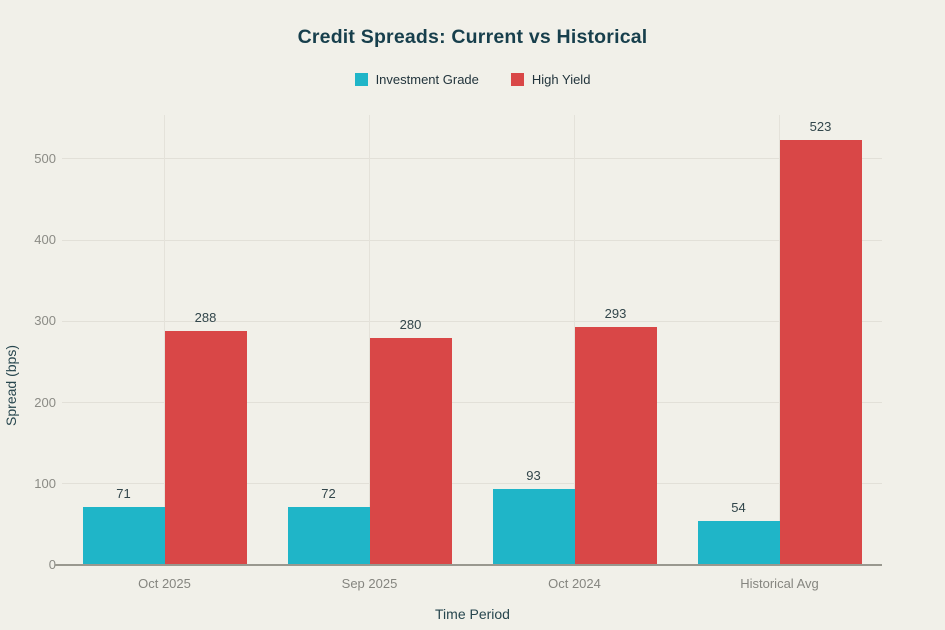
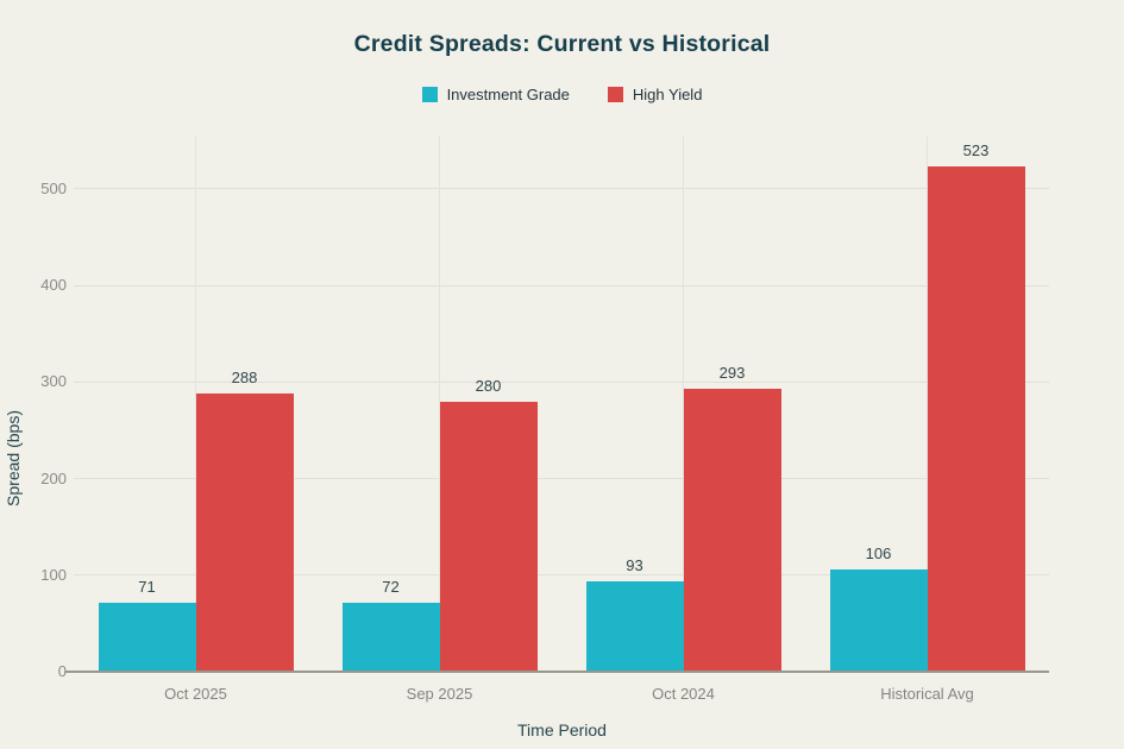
Investment Grade/Historical Avg: 54 -> 106
